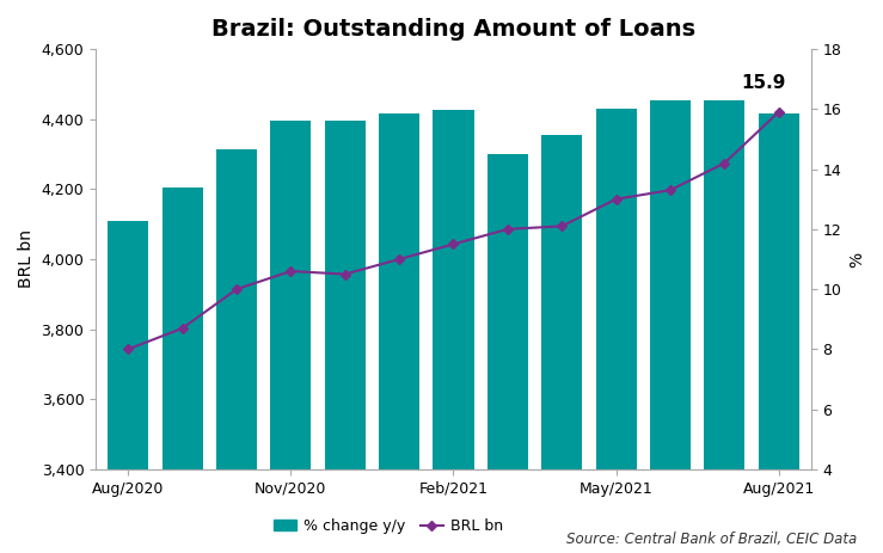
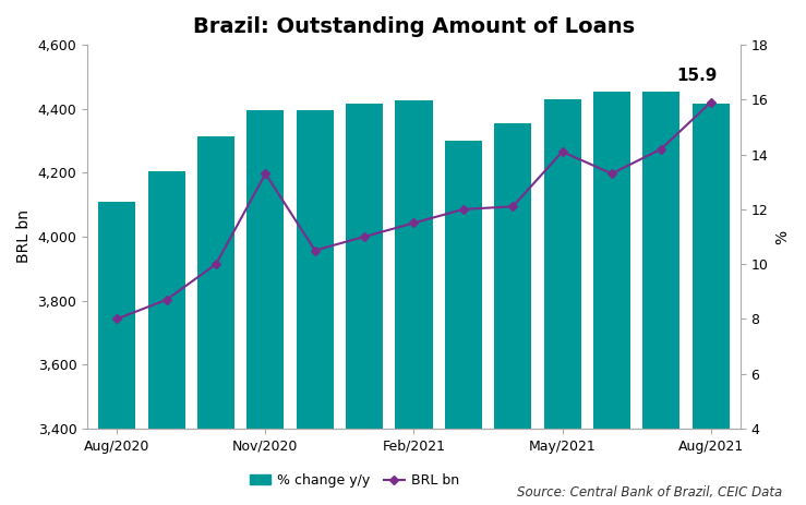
BRL bn/Nov/2020: 10.6 -> 13.3
BRL bn/May/2021: 13.0 -> 14.1
